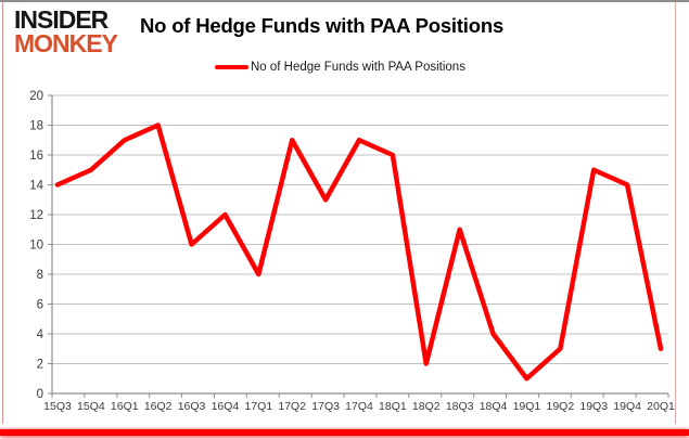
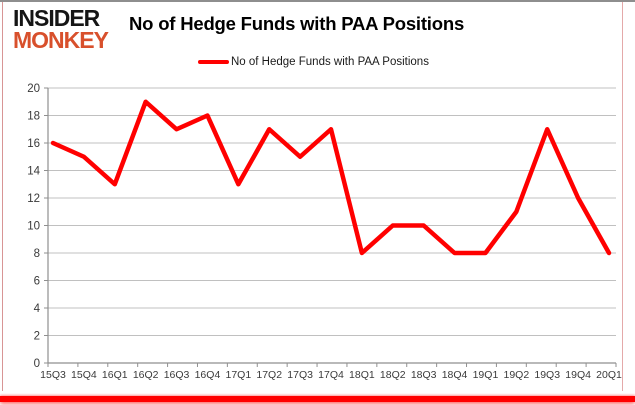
15Q3: 14 -> 16
16Q1: 17 -> 13
16Q2: 18 -> 19
16Q3: 10 -> 17
16Q4: 12 -> 18
17Q1: 8 -> 13
17Q3: 13 -> 15
18Q1: 16 -> 8
18Q2: 2 -> 10
18Q3: 11 -> 10
18Q4: 4 -> 8
19Q1: 1 -> 8
19Q2: 3 -> 11
19Q3: 15 -> 17
19Q4: 14 -> 12
20Q1: 3 -> 8
